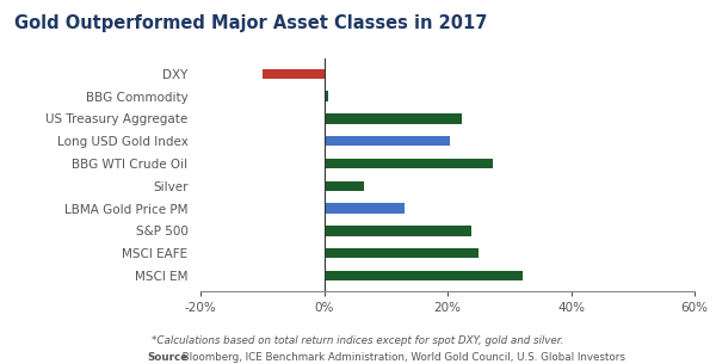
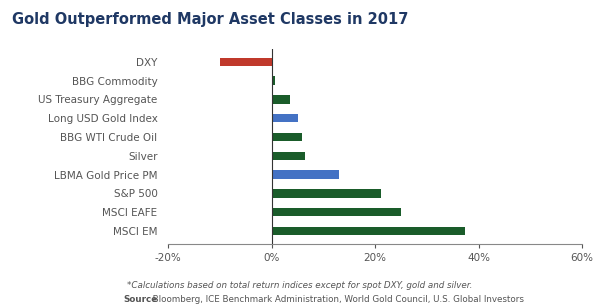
US Treasury Aggregate: 22.4% -> 3.5%
Long USD Gold Index: 20.4% -> 5.2%
BBG WTI Crude Oil: 27.4% -> 5.8%
S&P 500: 23.8% -> 21.1%
MSCI EM: 32.2% -> 37.3%
